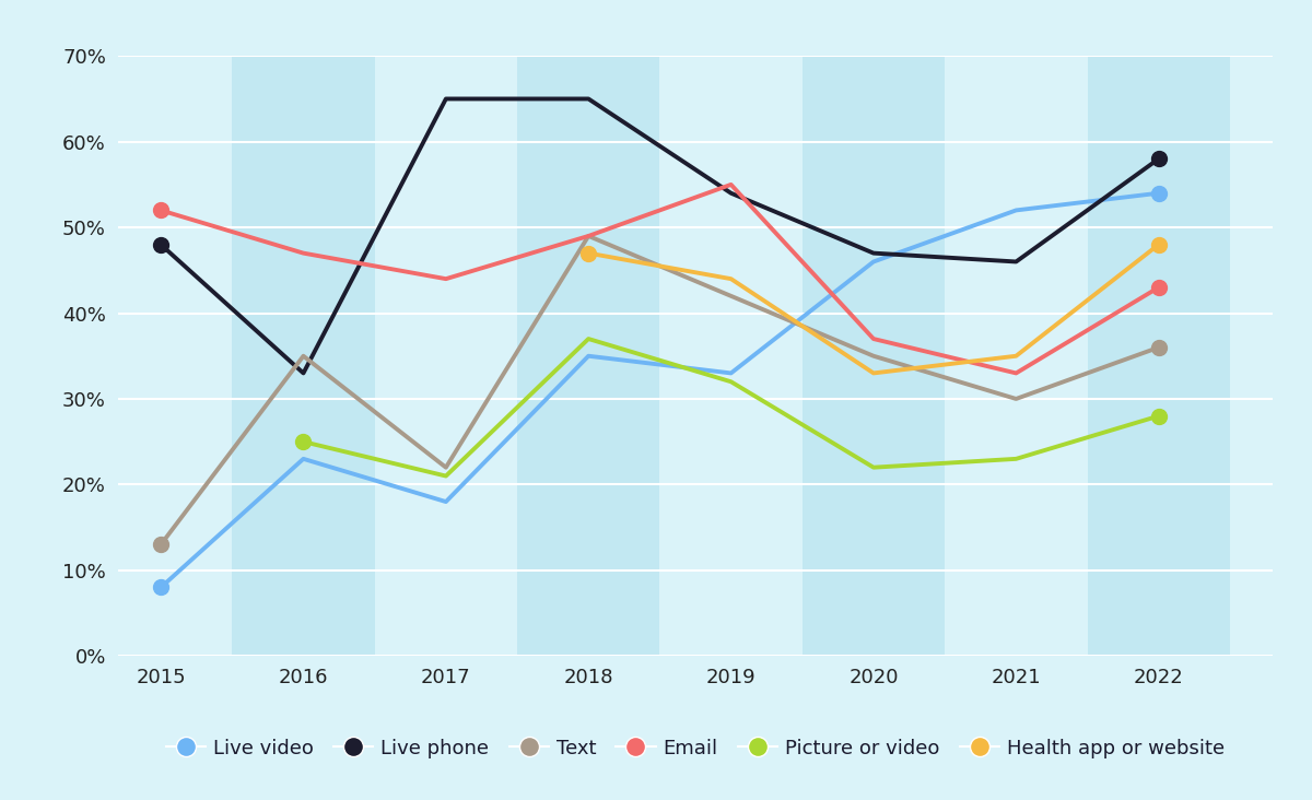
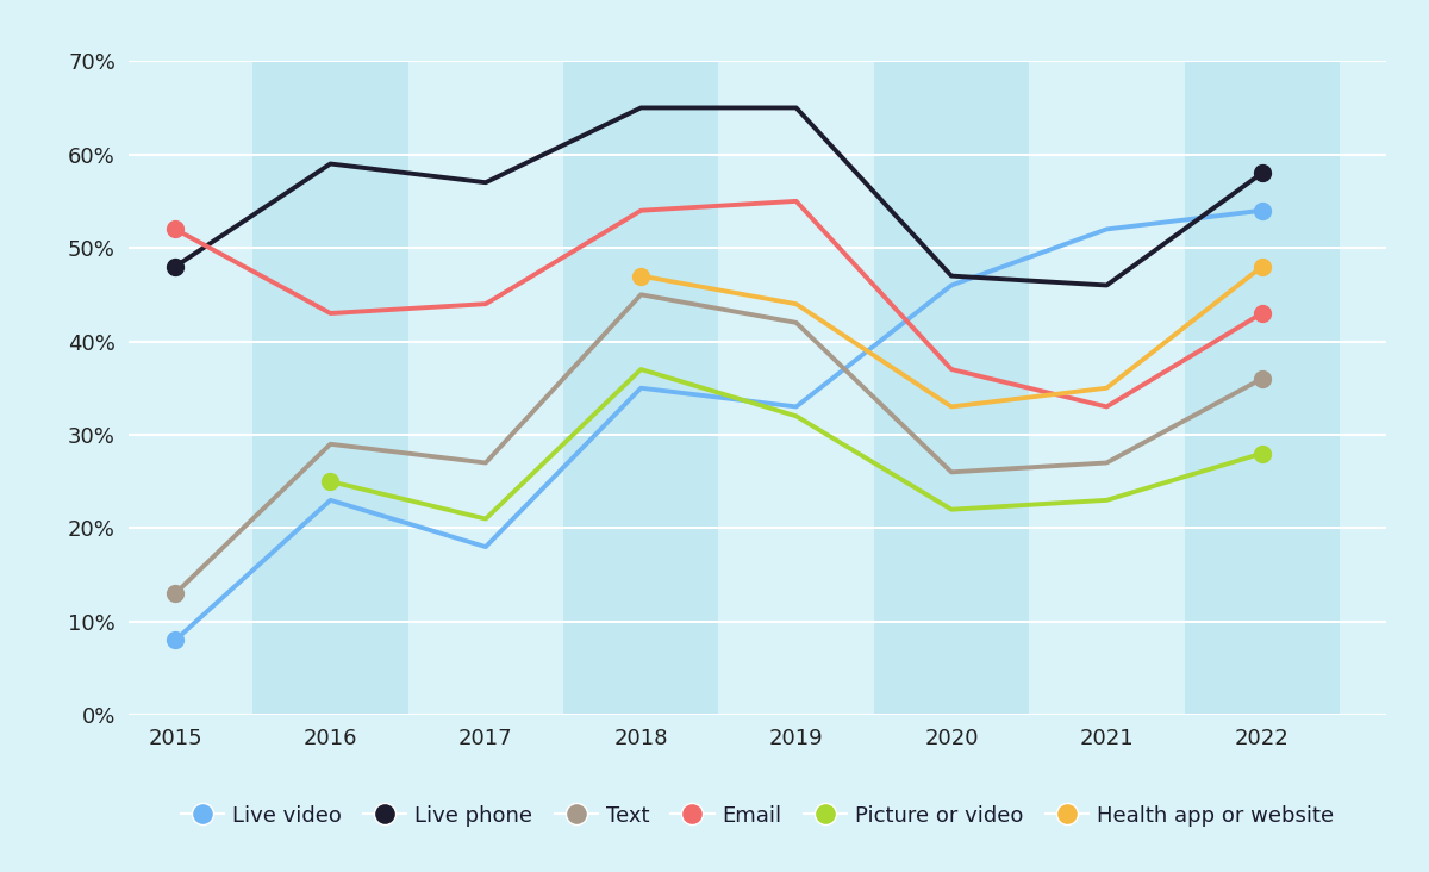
Live phone/2016: 33% -> 59%
Text/2016: 35% -> 29%
Email/2016: 47% -> 43%
Live phone/2017: 65% -> 57%
Text/2017: 22% -> 27%
Text/2018: 49% -> 45%
Email/2018: 49% -> 54%
Live phone/2019: 54% -> 65%
Text/2020: 35% -> 26%
Text/2021: 30% -> 27%
